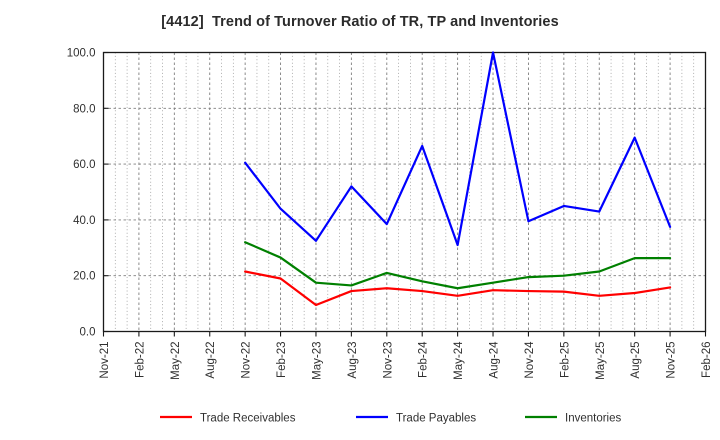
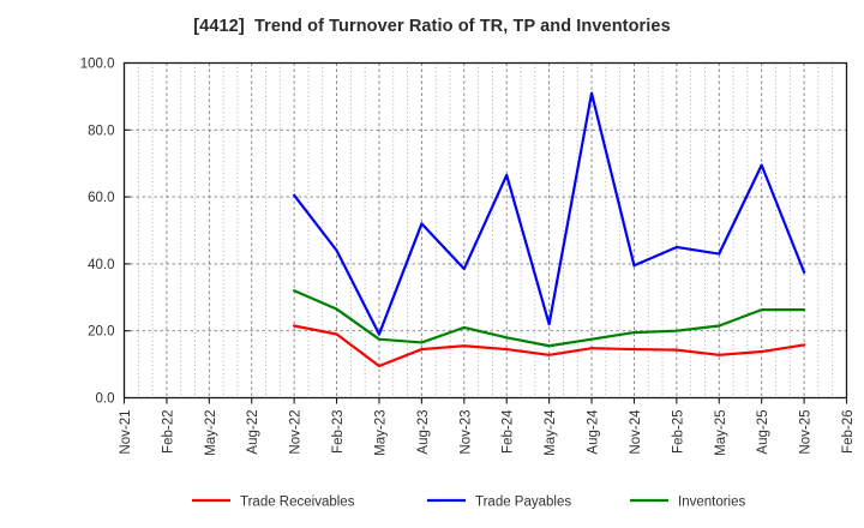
Trade Payables/May-23: 32 -> 19
Trade Payables/May-24: 31 -> 22
Trade Payables/Aug-24: 100 -> 91
